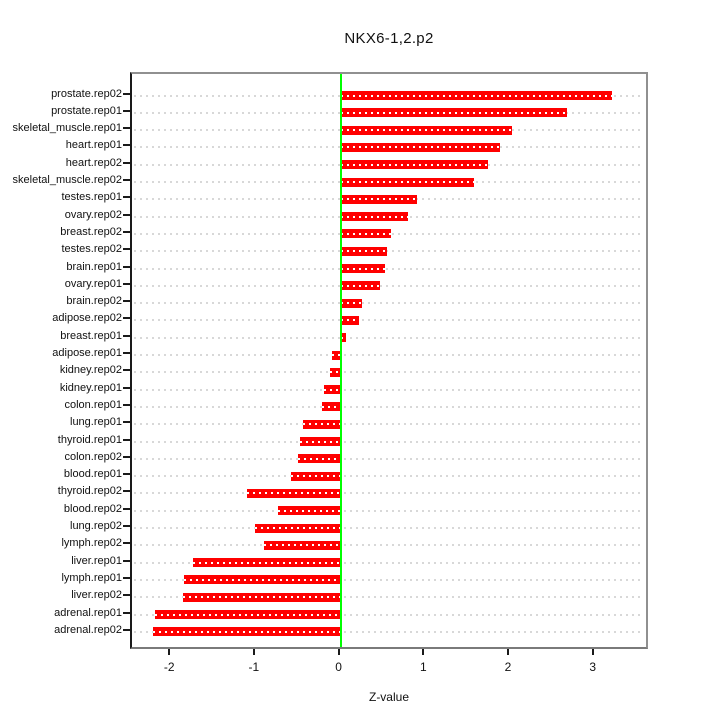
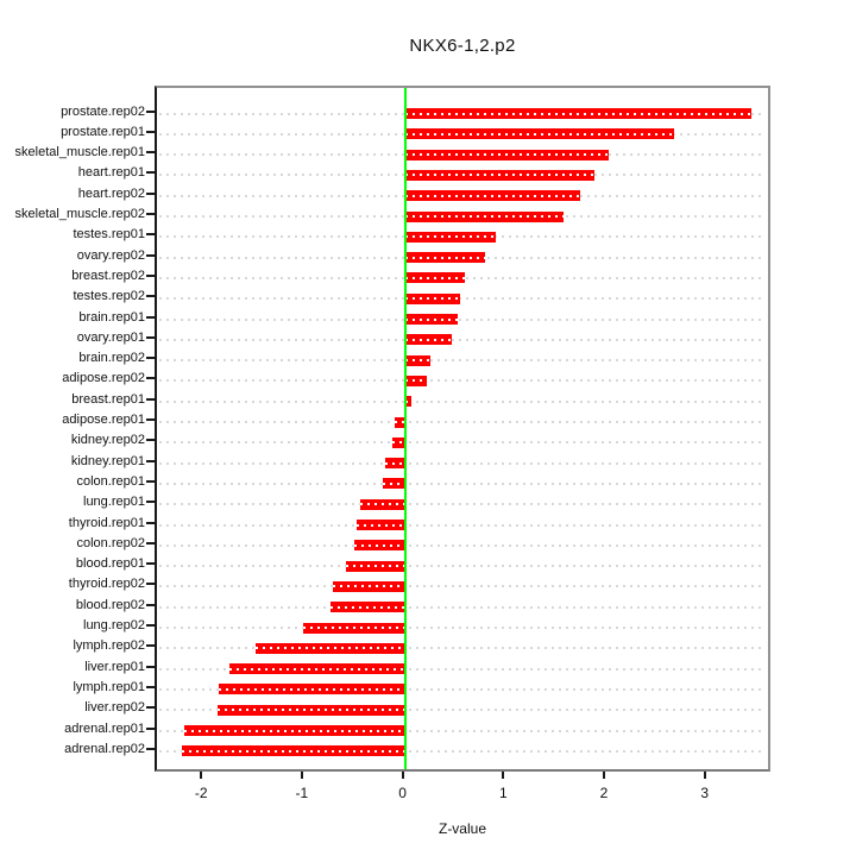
prostate.rep02: 3.2 -> 3.4
thyroid.rep02: -1.1 -> -0.7
lymph.rep02: -0.9 -> -1.5
